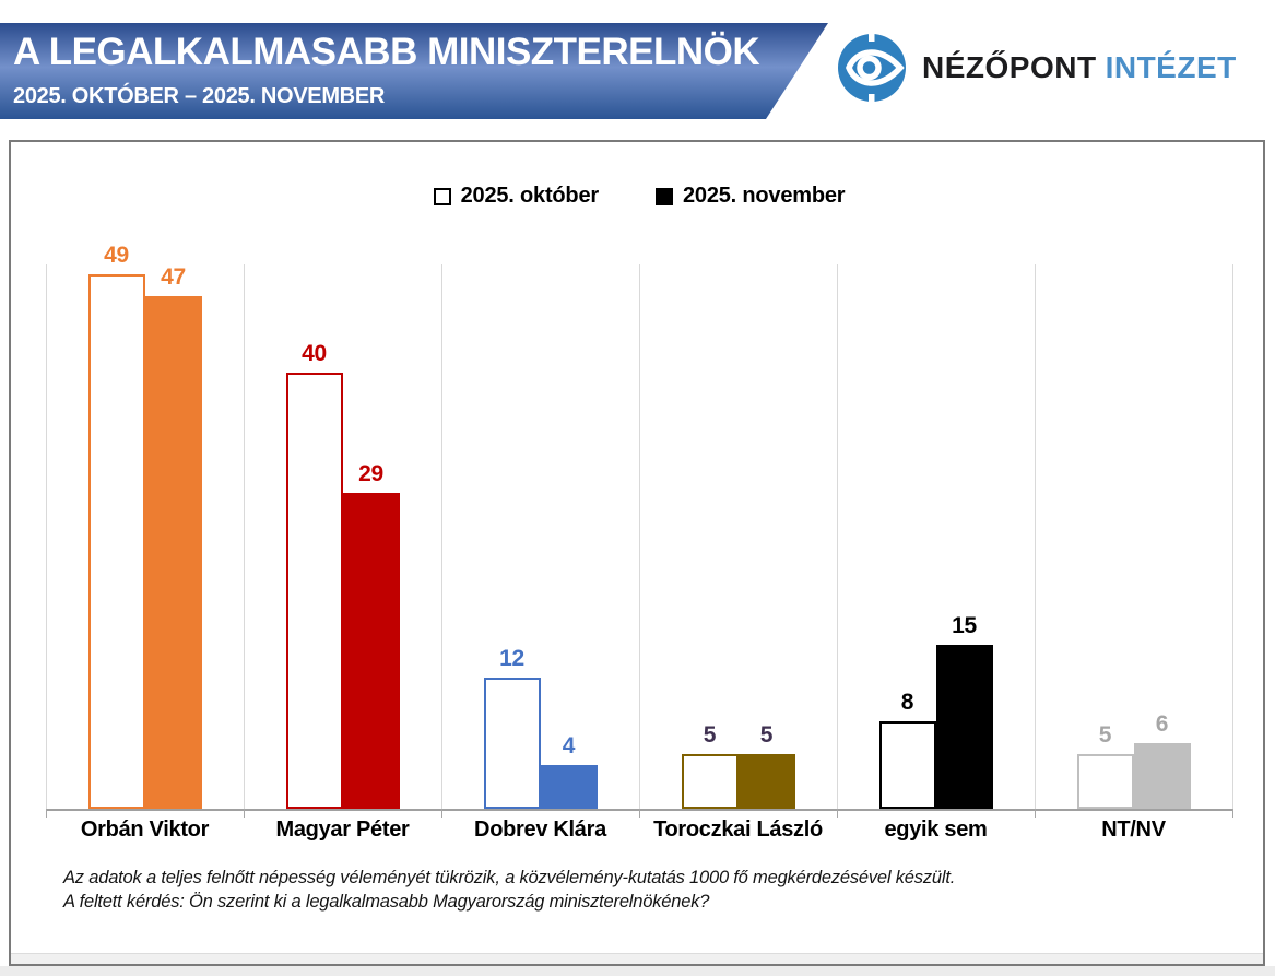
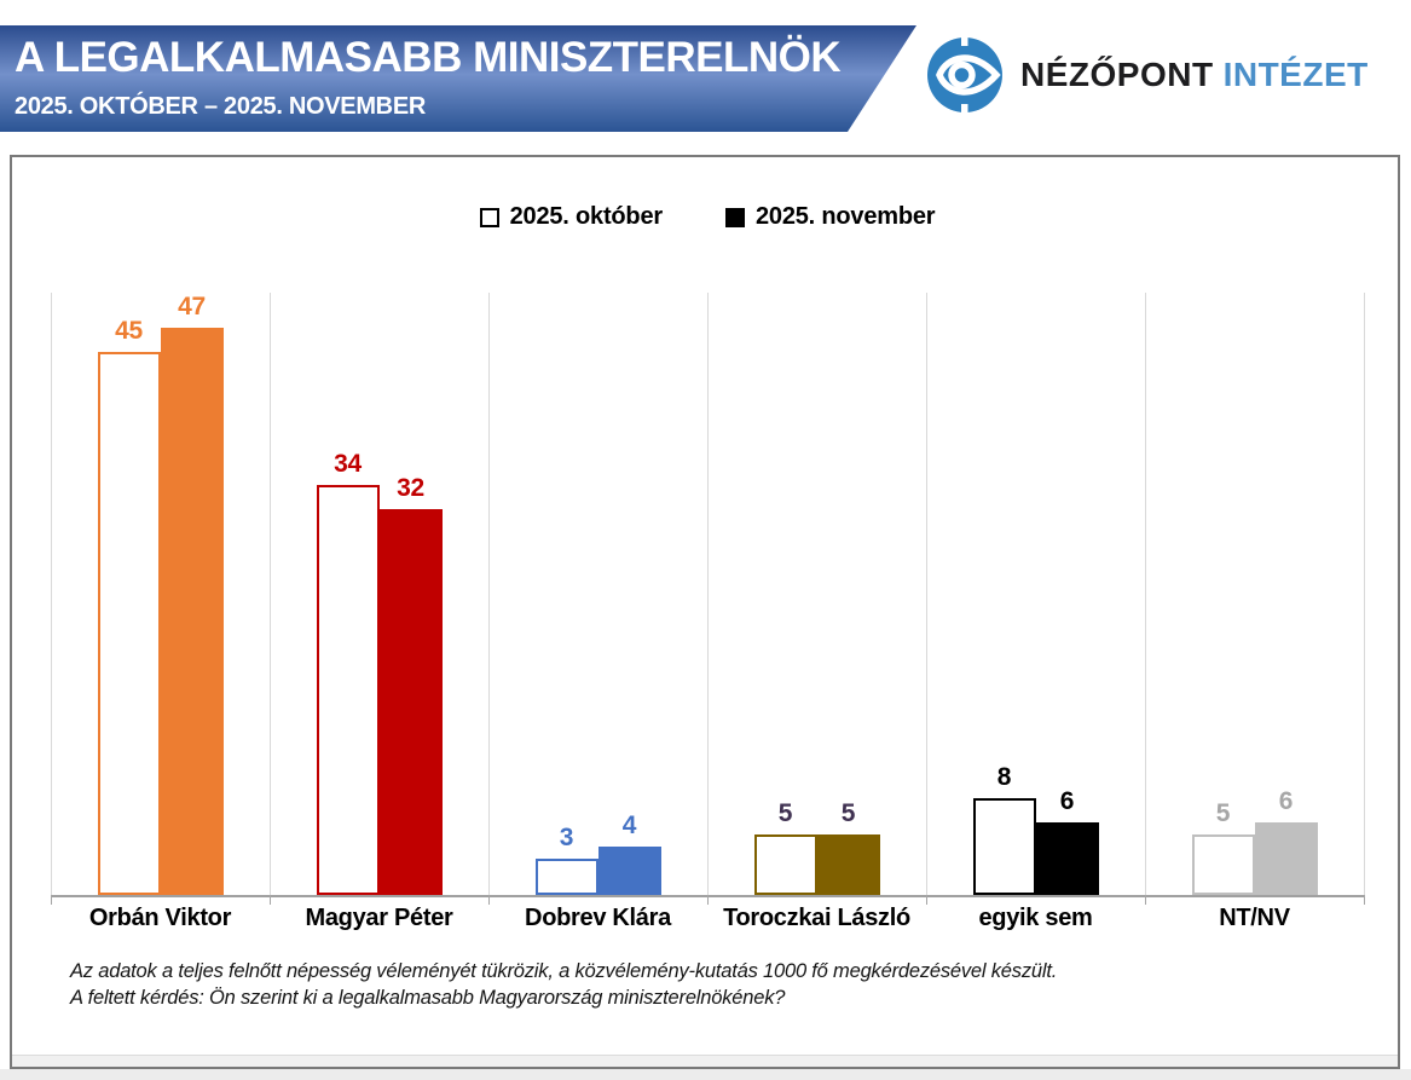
2025. október/Orbán Viktor: 49 -> 45
2025. október/Magyar Péter: 40 -> 34
2025. november/Magyar Péter: 29 -> 32
2025. október/Dobrev Klára: 12 -> 3
2025. november/egyik sem: 15 -> 6
